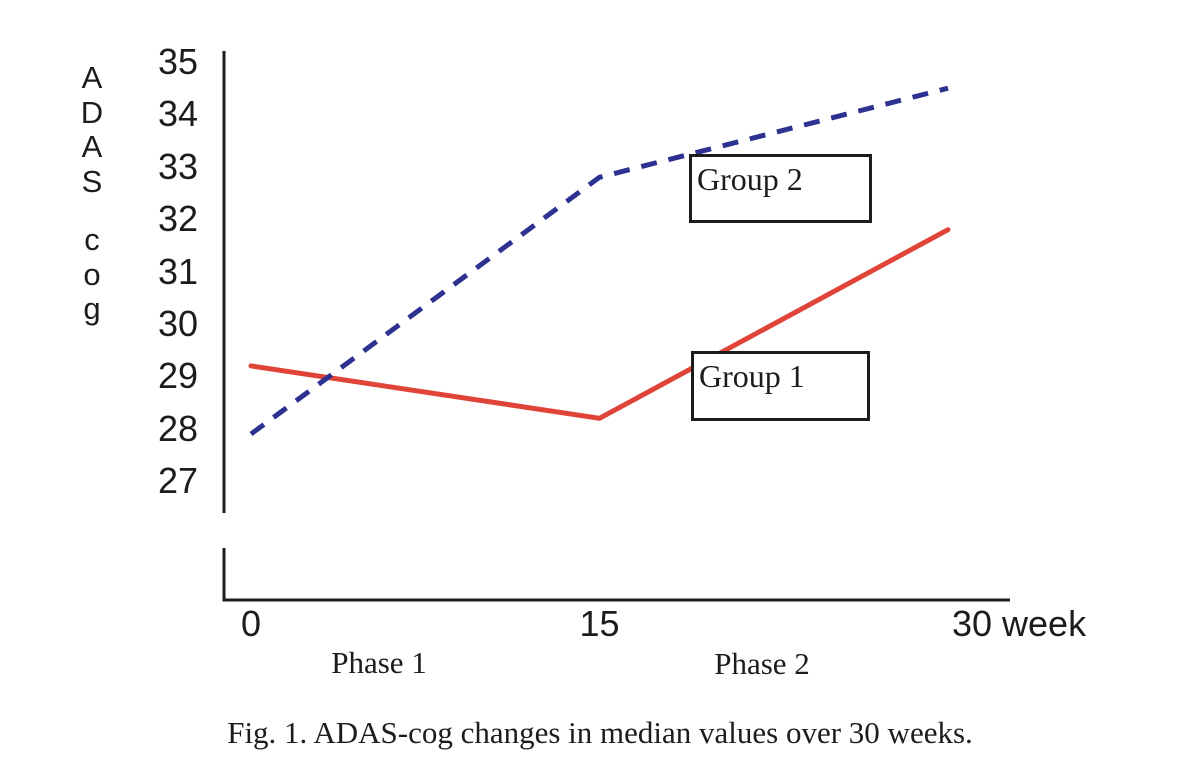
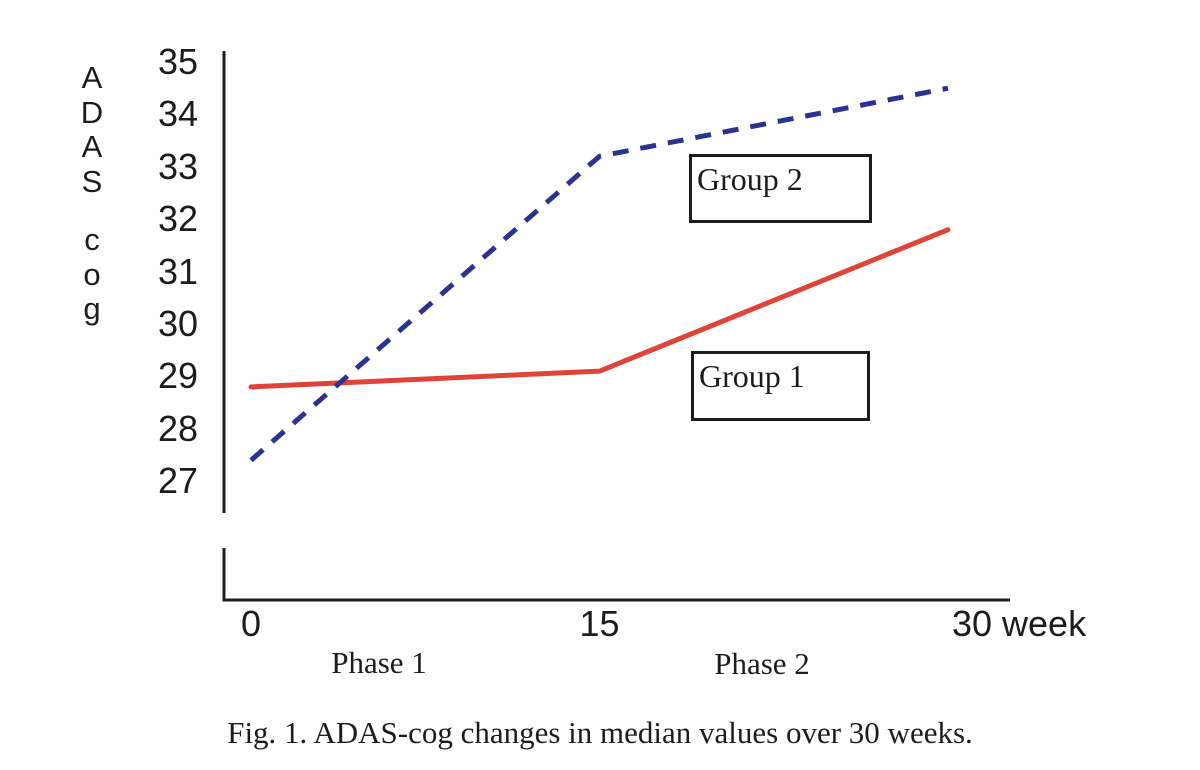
Group 1/0: 29.2 -> 28.8
Group 2/0: 27.9 -> 27.4
Group 1/15: 28.2 -> 29.1
Group 2/15: 32.8 -> 33.2
